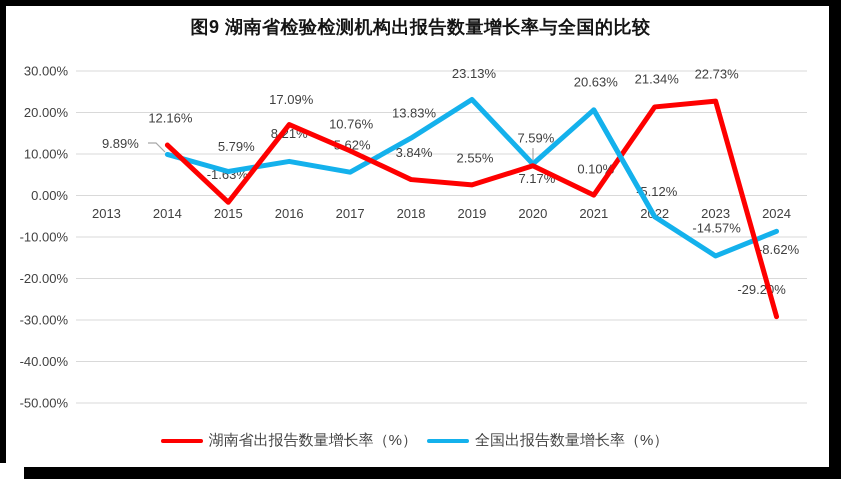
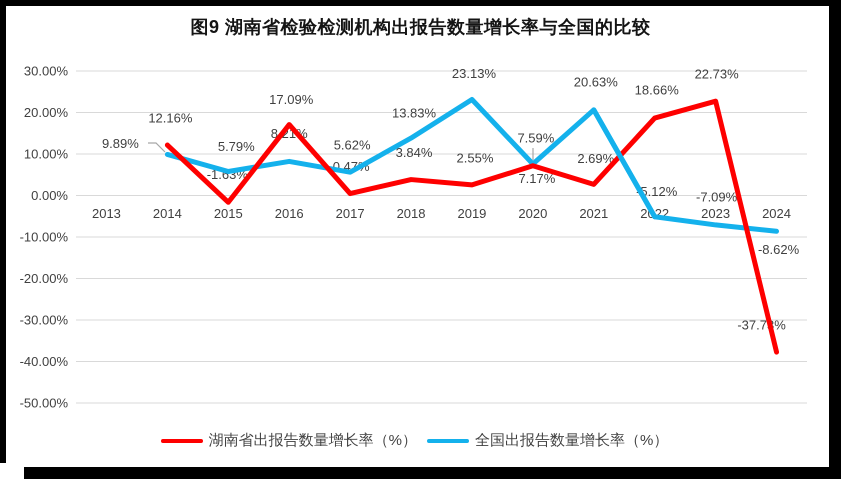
湖南省出报告数量增长率（%）/2017: 10.76% -> 0.47%
湖南省出报告数量增长率（%）/2021: 0.10% -> 2.69%
湖南省出报告数量增长率（%）/2022: 21.34% -> 18.66%
全国出报告数量增长率（%）/2023: -14.57% -> -7.09%
湖南省出报告数量增长率（%）/2024: -29.20% -> -37.73%
